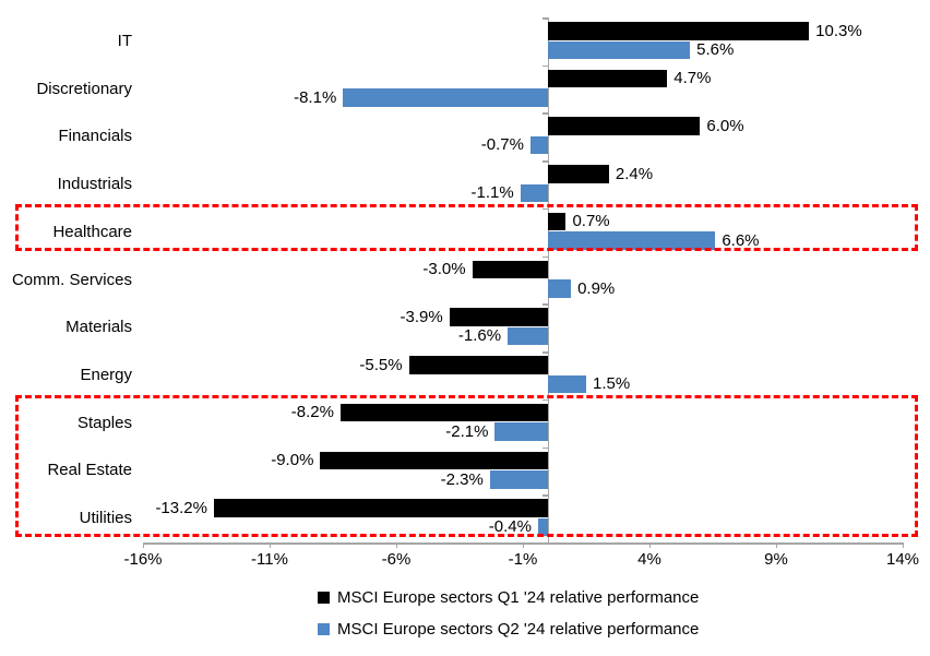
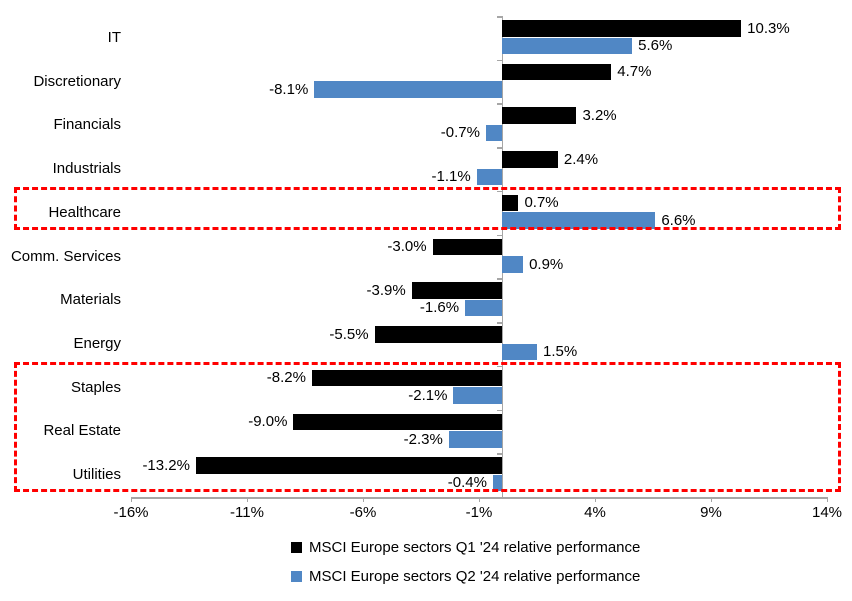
MSCI Europe sectors Q1 '24 relative performance/Financials: 6.0% -> 3.2%
